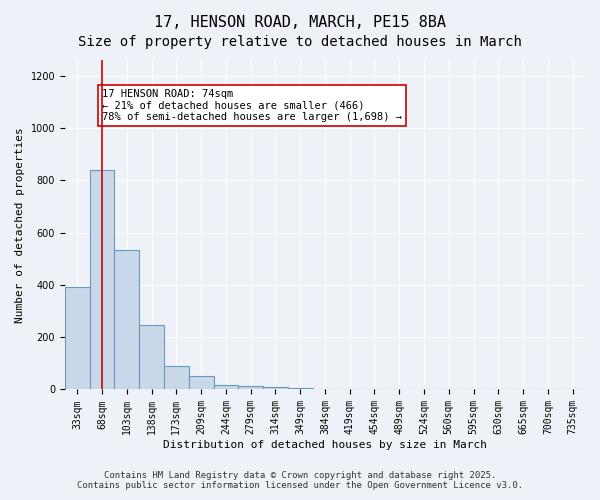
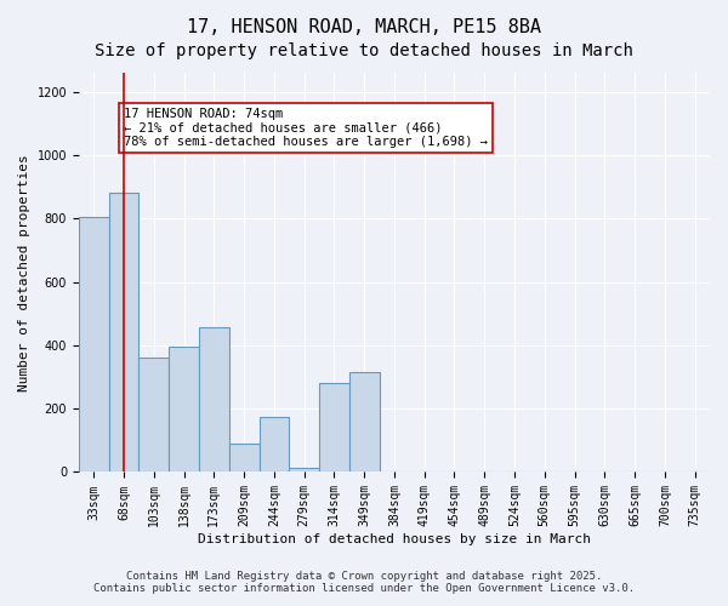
33sqm: 390 -> 805
68sqm: 840 -> 880
103sqm: 535 -> 360
138sqm: 248 -> 395
173sqm: 90 -> 455
209sqm: 52 -> 90
244sqm: 18 -> 175
314sqm: 10 -> 280
349sqm: 6 -> 315
